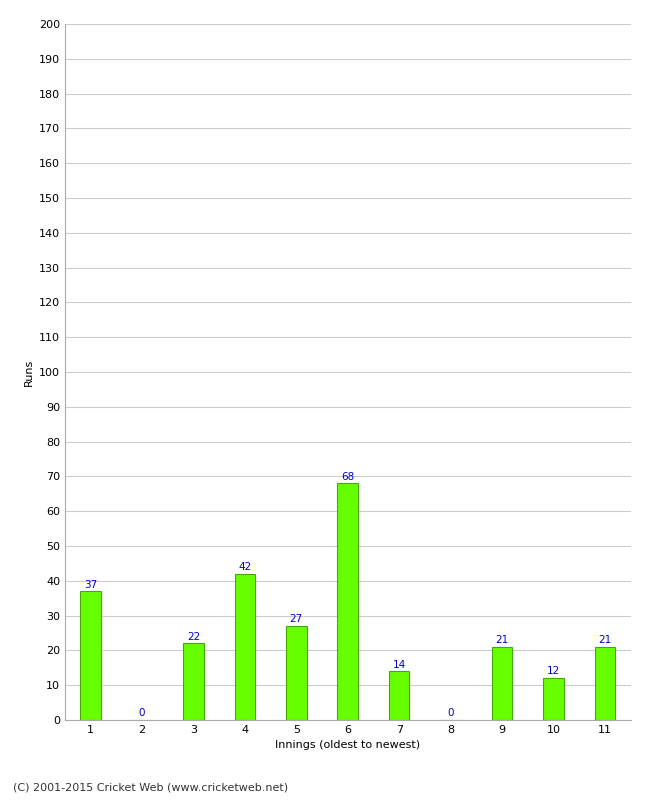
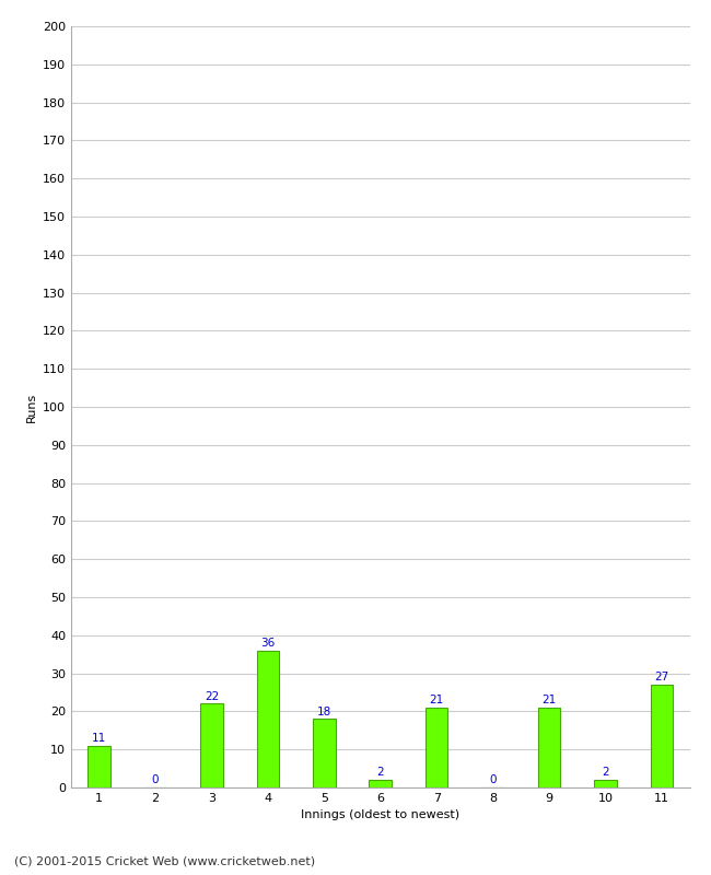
1: 37 -> 11
4: 42 -> 36
5: 27 -> 18
6: 68 -> 2
7: 14 -> 21
10: 12 -> 2
11: 21 -> 27
